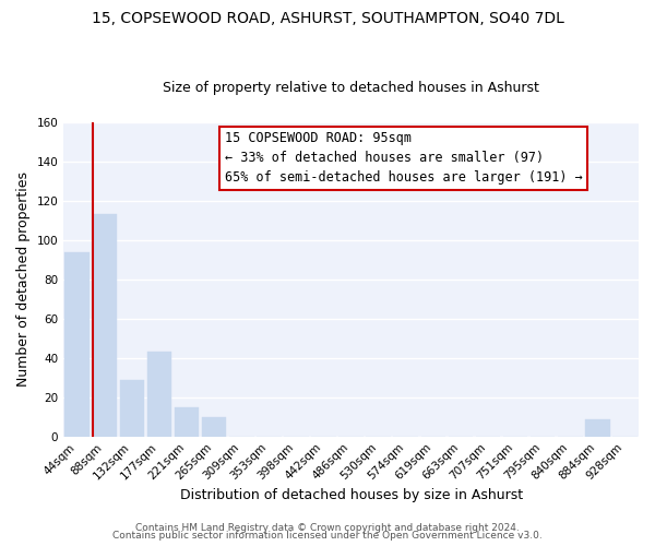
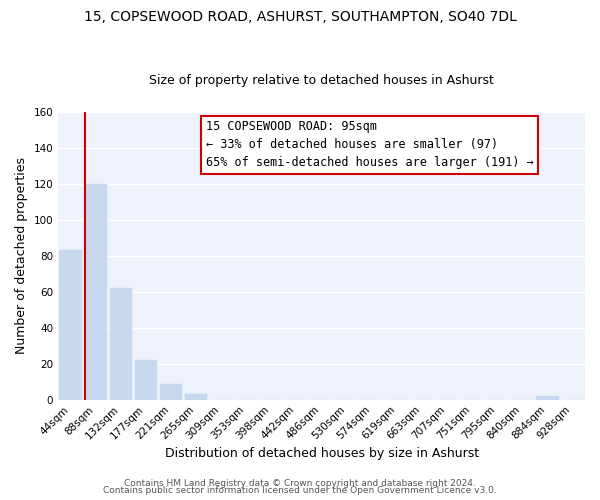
44sqm: 94 -> 83
88sqm: 113 -> 120
132sqm: 29 -> 62
177sqm: 43 -> 22
221sqm: 15 -> 9
265sqm: 10 -> 3
884sqm: 9 -> 2
